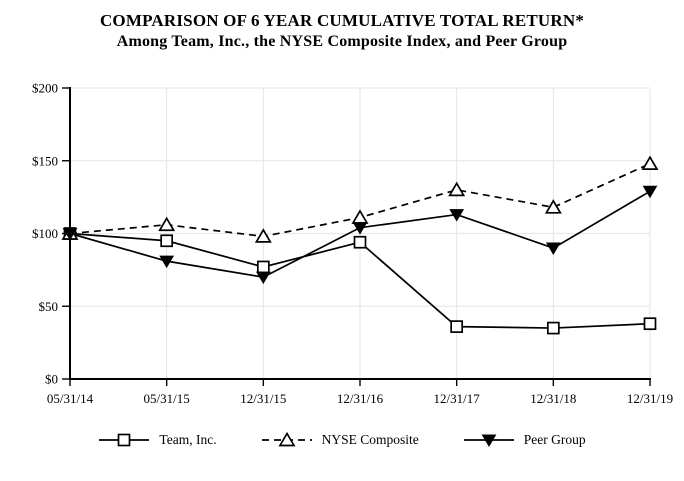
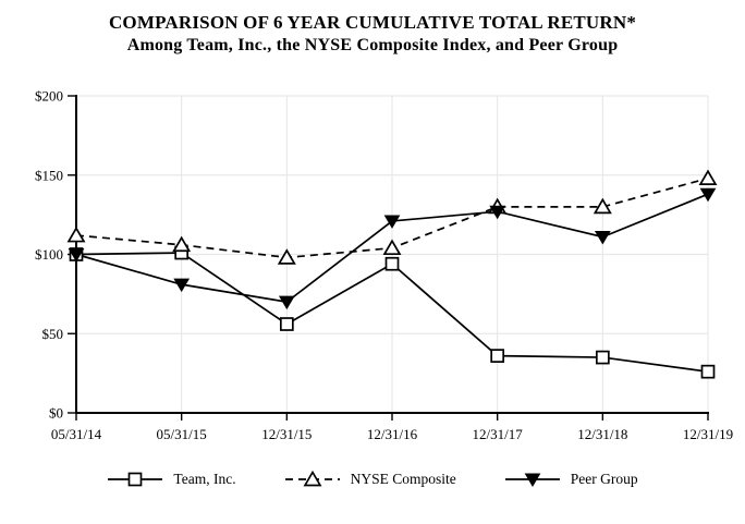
NYSE Composite/05/31/14: $100 -> $112
Team, Inc./05/31/15: $95 -> $101
Team, Inc./12/31/15: $77 -> $56
NYSE Composite/12/31/16: $111 -> $104
Peer Group/12/31/16: $104 -> $121
Peer Group/12/31/17: $113 -> $127
NYSE Composite/12/31/18: $118 -> $130
Peer Group/12/31/18: $90 -> $111
Team, Inc./12/31/19: $38 -> $26
Peer Group/12/31/19: $129 -> $138
